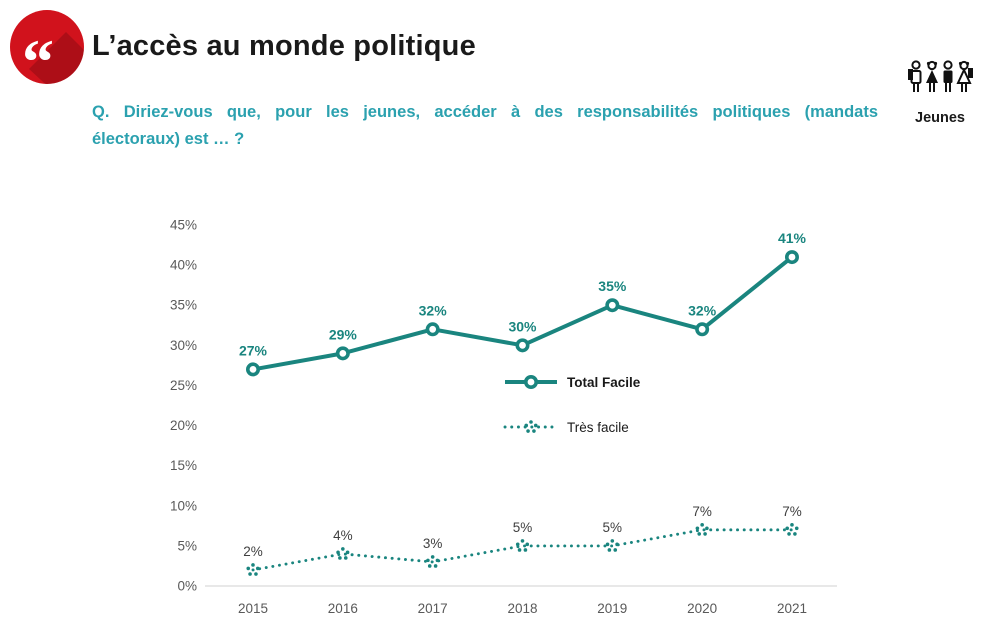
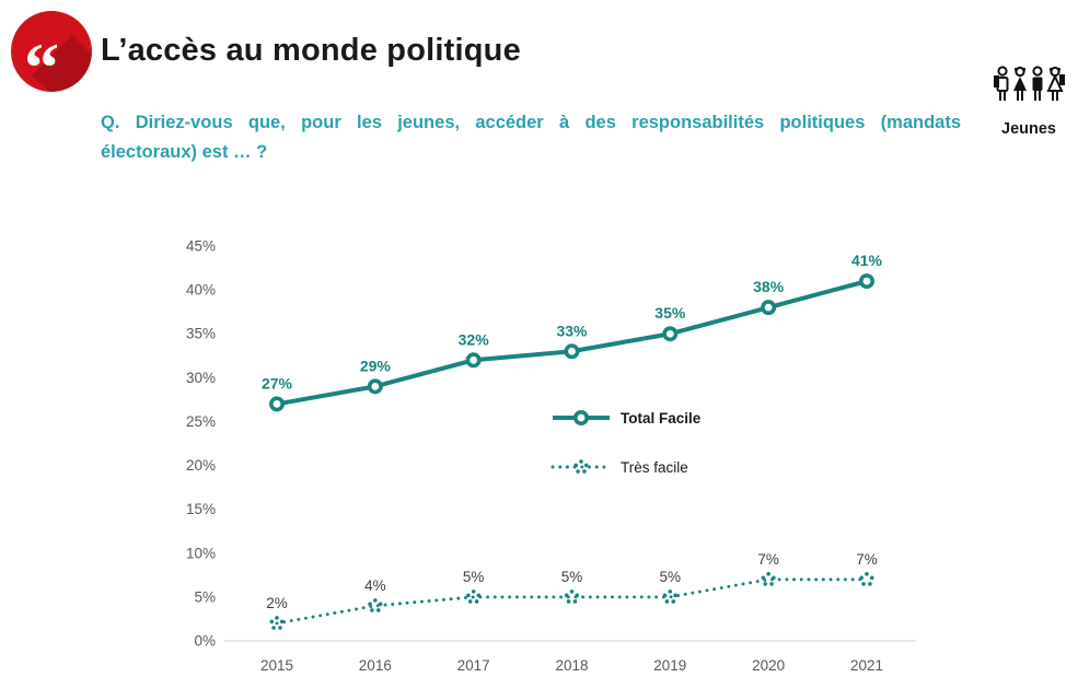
Très facile/2017: 3% -> 5%
Total Facile/2018: 30% -> 33%
Total Facile/2020: 32% -> 38%
